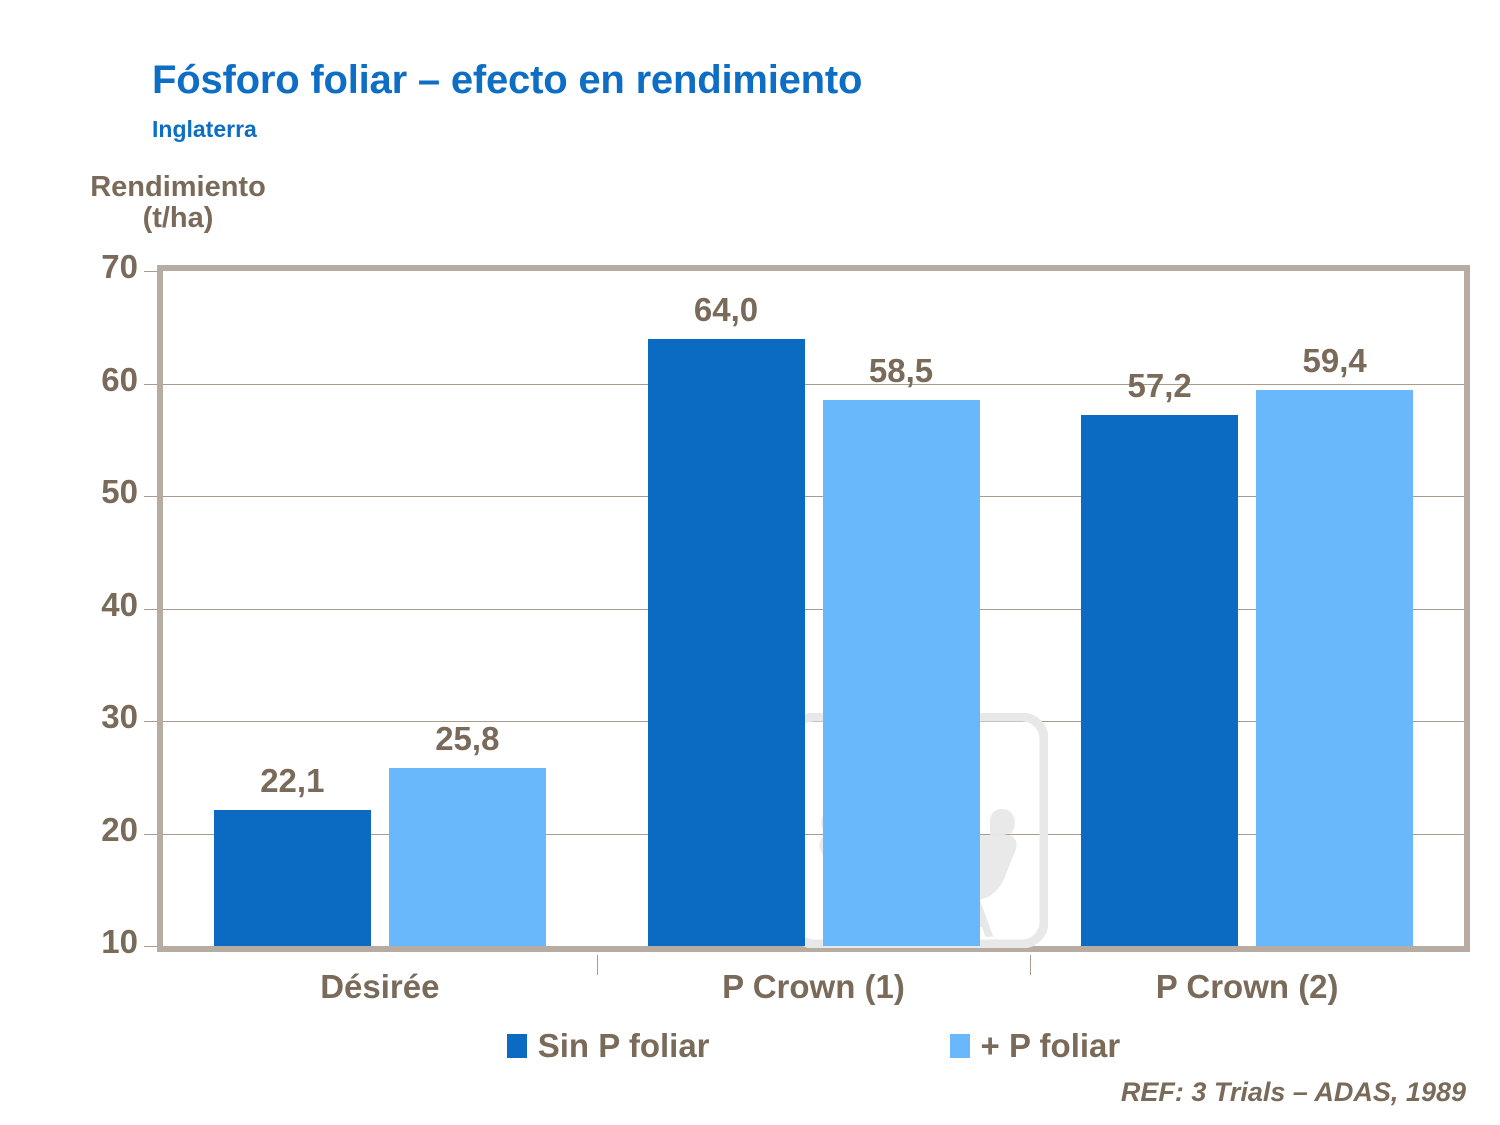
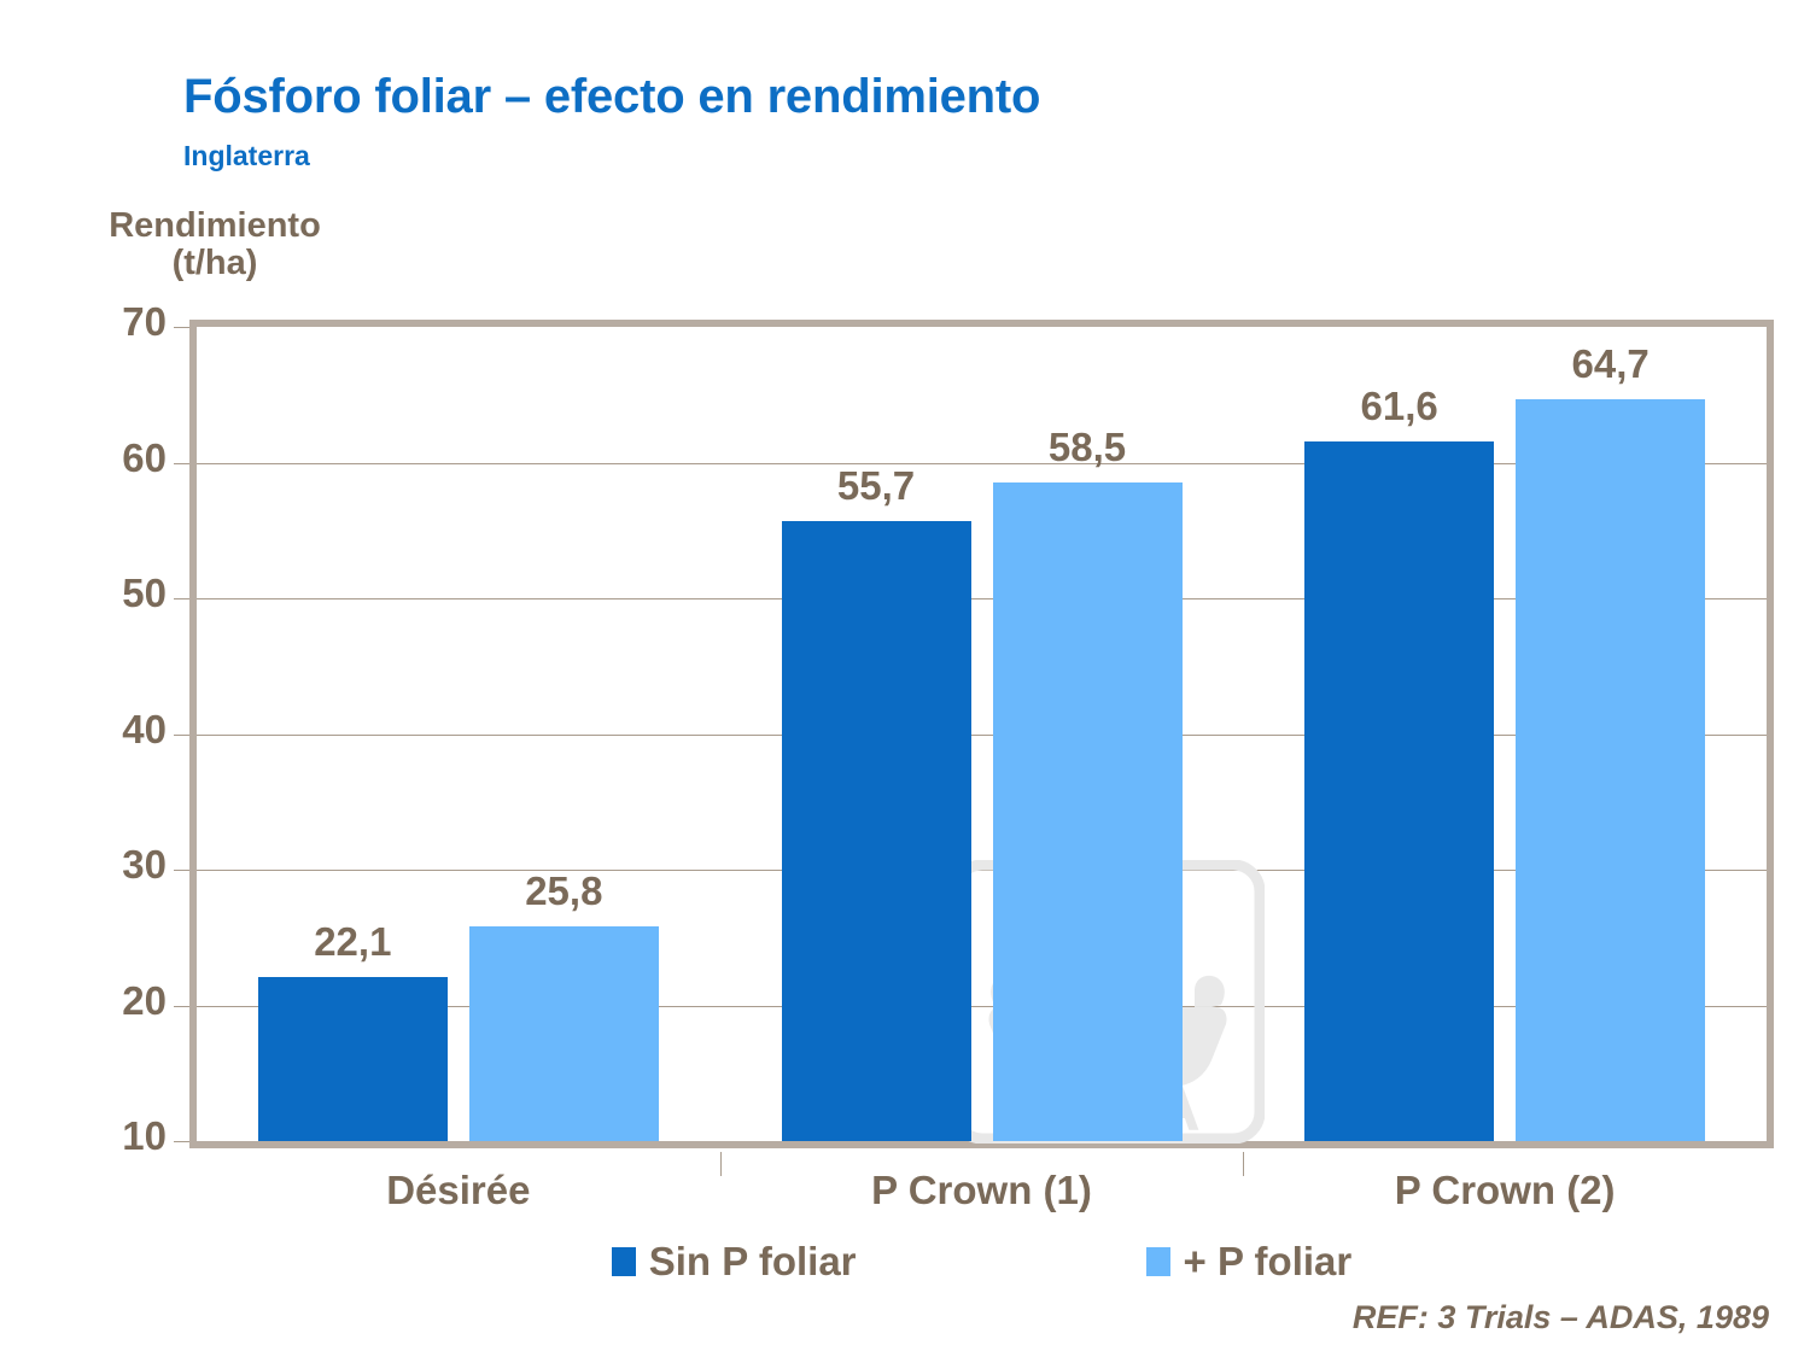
Sin P foliar/P Crown (1): 64,0 -> 55,7
Sin P foliar/P Crown (2): 57,2 -> 61,6
+ P foliar/P Crown (2): 59,4 -> 64,7
